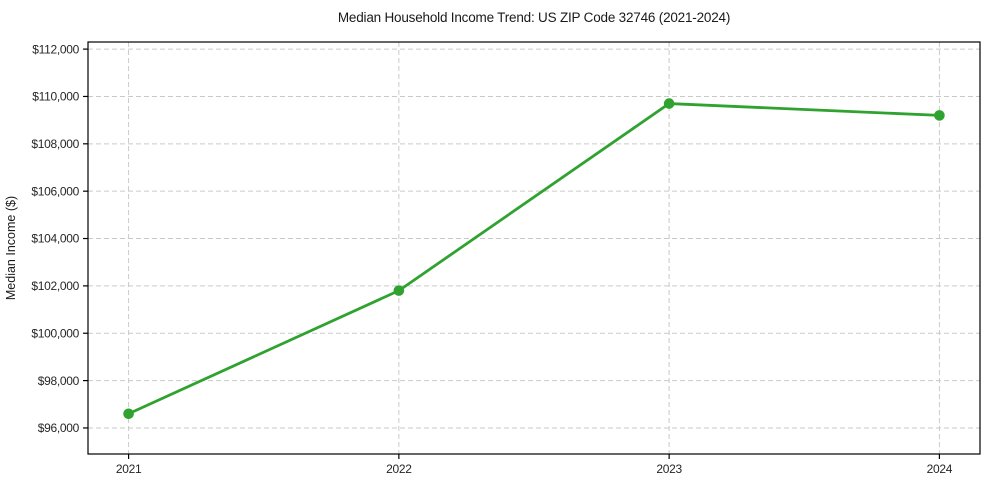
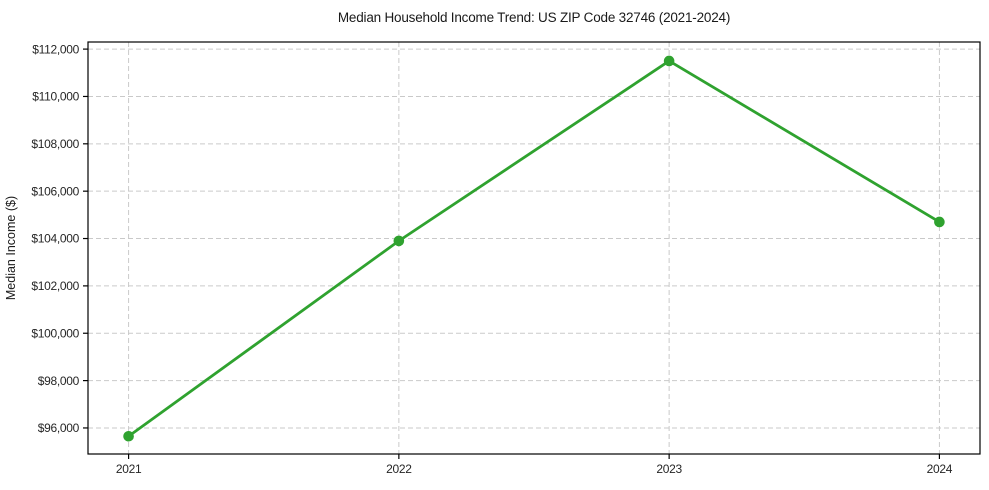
2021: $96600 -> $95600
2022: $101800 -> $103900
2023: $109700 -> $111500
2024: $109200 -> $104700
